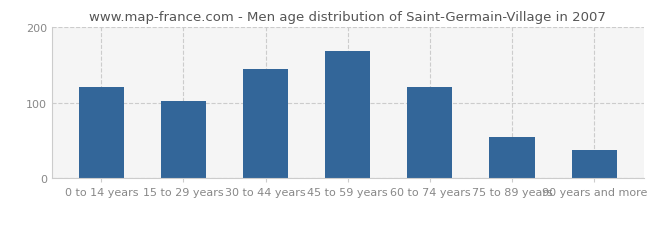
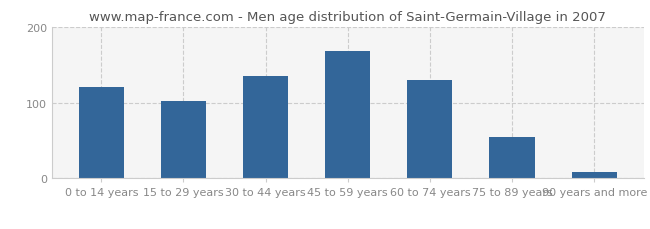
30 to 44 years: 144 -> 135
60 to 74 years: 120 -> 130
90 years and more: 38 -> 8
